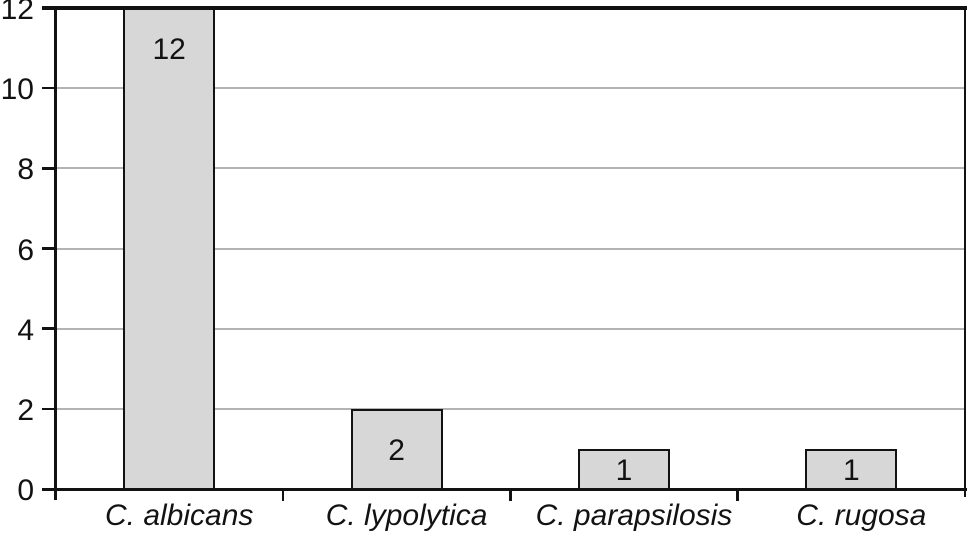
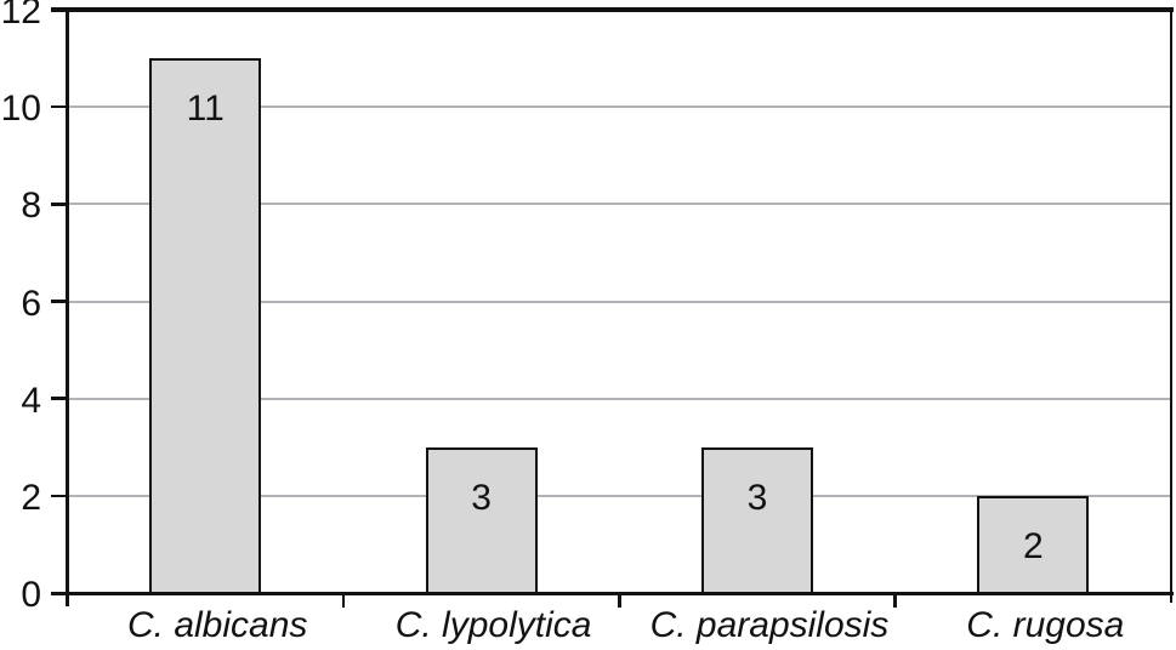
C. albicans: 12 -> 11
C. lypolytica: 2 -> 3
C. parapsilosis: 1 -> 3
C. rugosa: 1 -> 2
